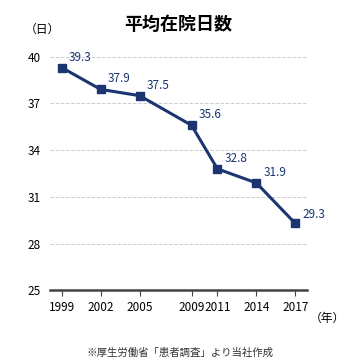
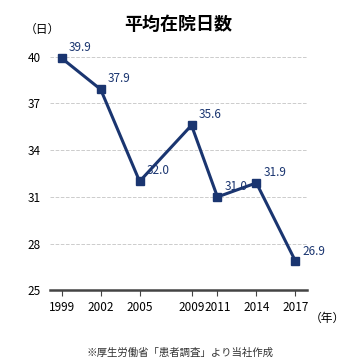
1999: 39.3 -> 39.9
2005: 37.5 -> 32.0
2011: 32.8 -> 31.0
2017: 29.3 -> 26.9
